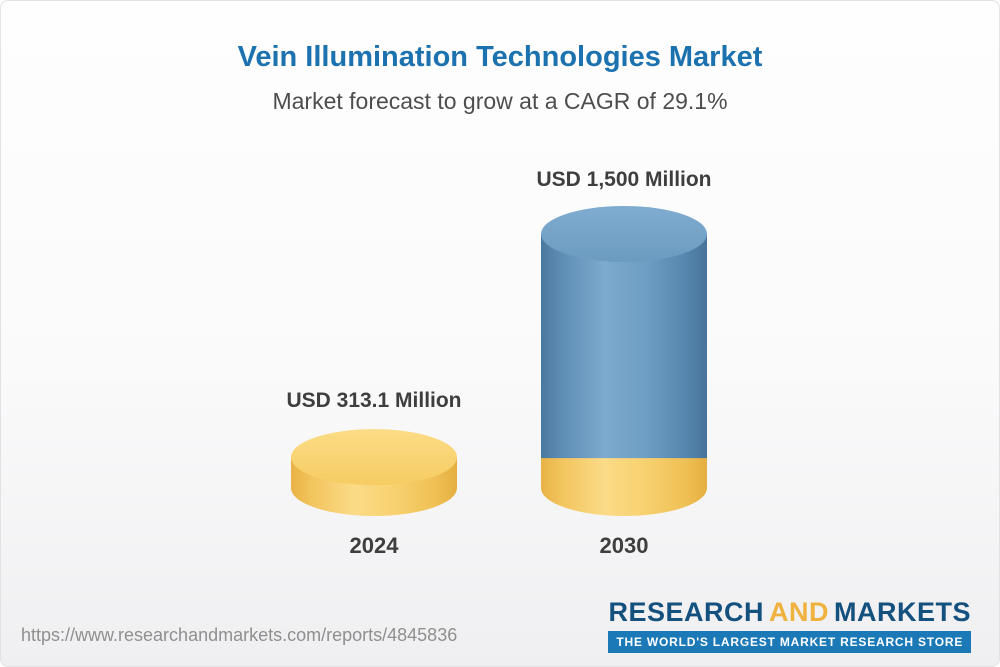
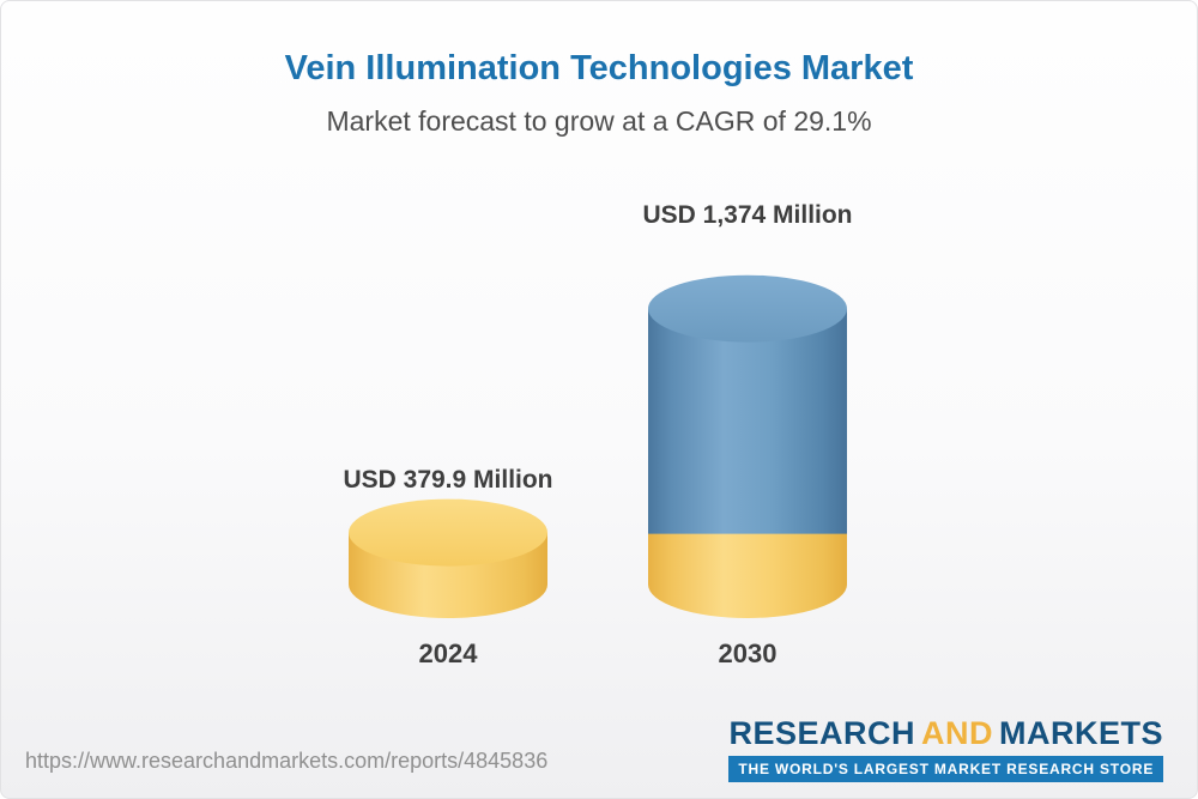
2024: 313.1 -> 379.9
2030: 1,500 -> 1,374
